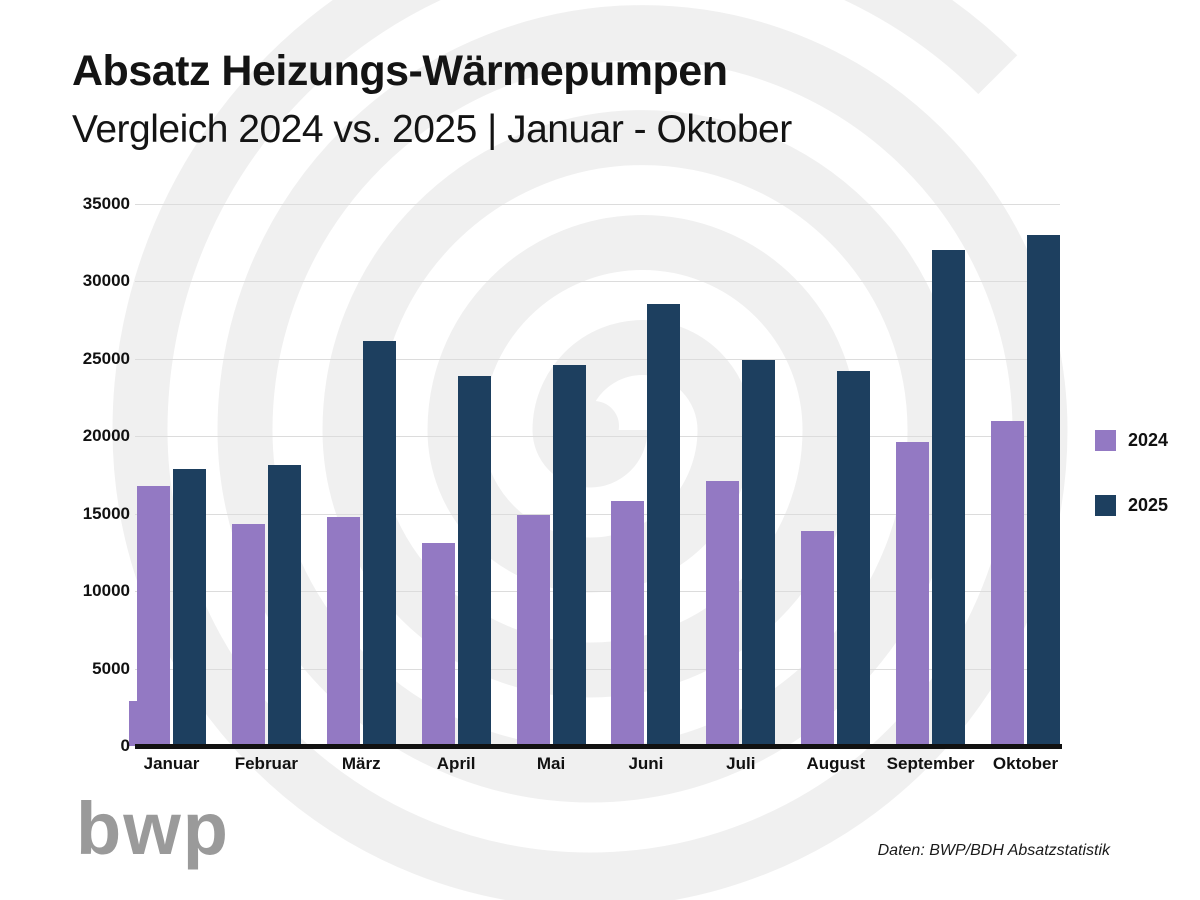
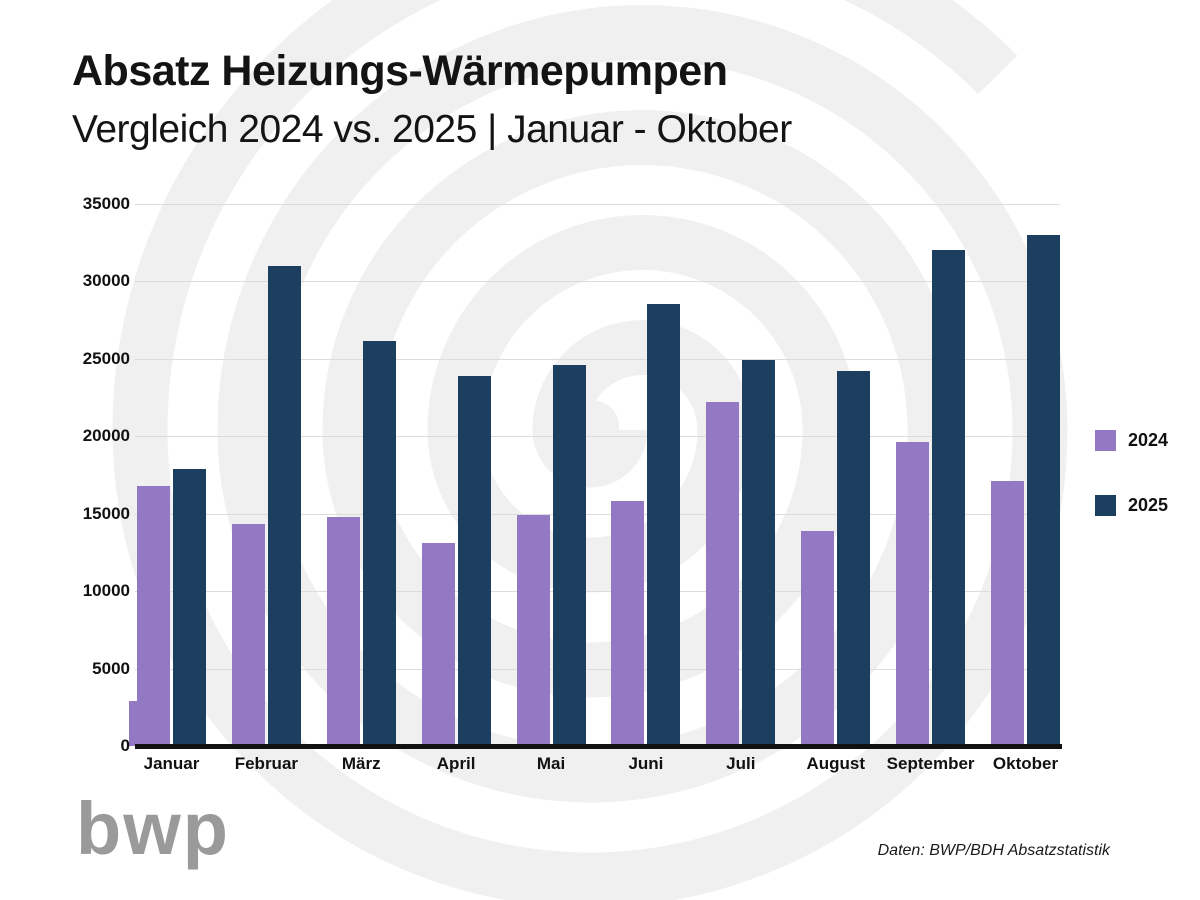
2025/Februar: 18100 -> 31000
2024/Juli: 17100 -> 22200
2024/Oktober: 21000 -> 17100
